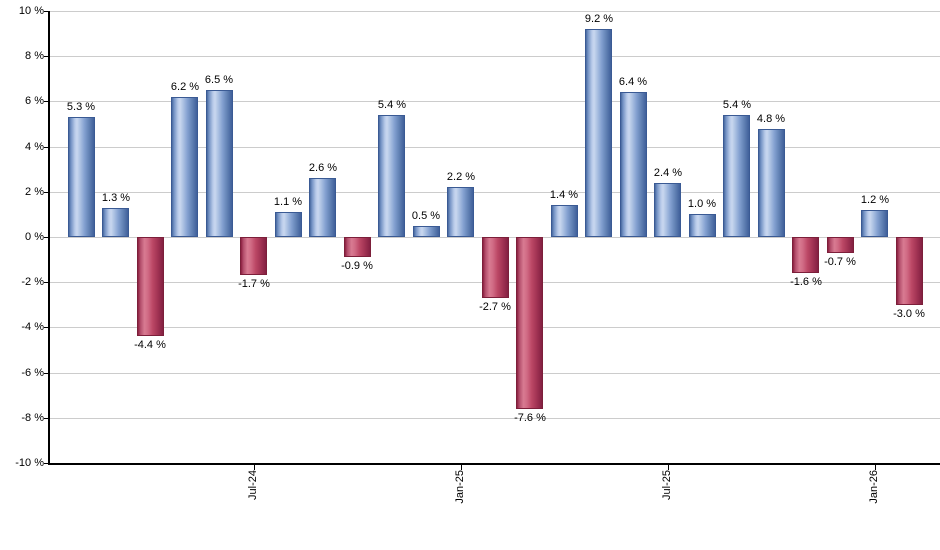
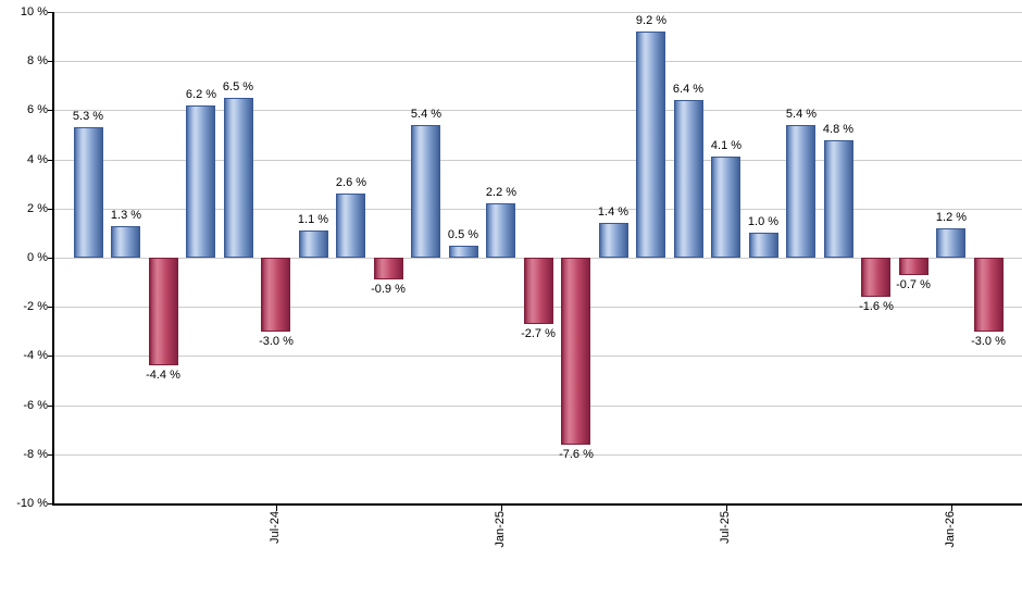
Jul-24: -1.7 -> -3.0
Jul-25: 2.4 -> 4.1
